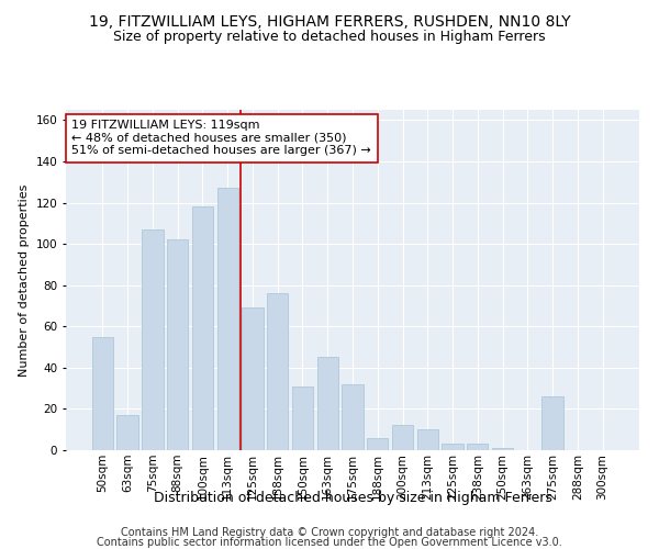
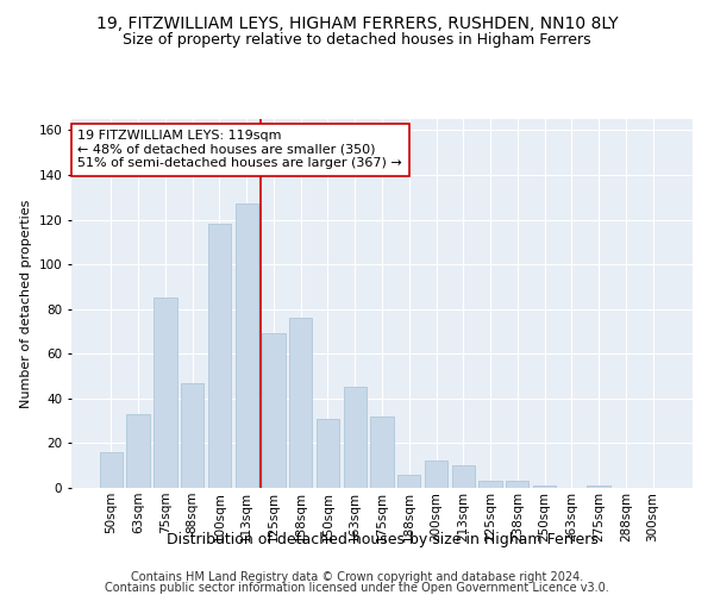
50sqm: 55 -> 16
63sqm: 17 -> 33
75sqm: 107 -> 85
88sqm: 102 -> 47
275sqm: 26 -> 1
